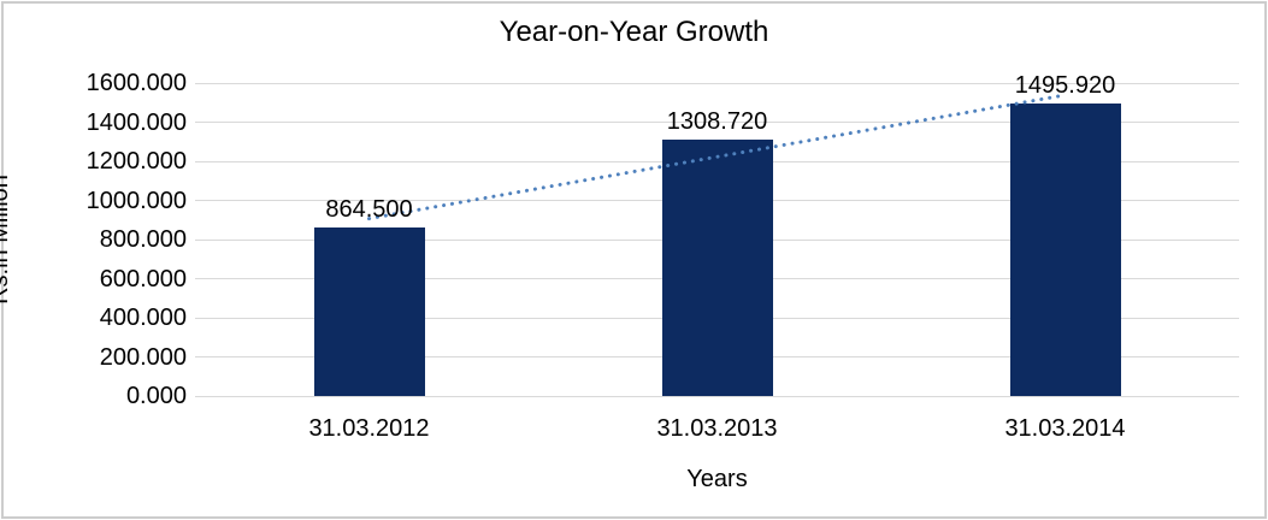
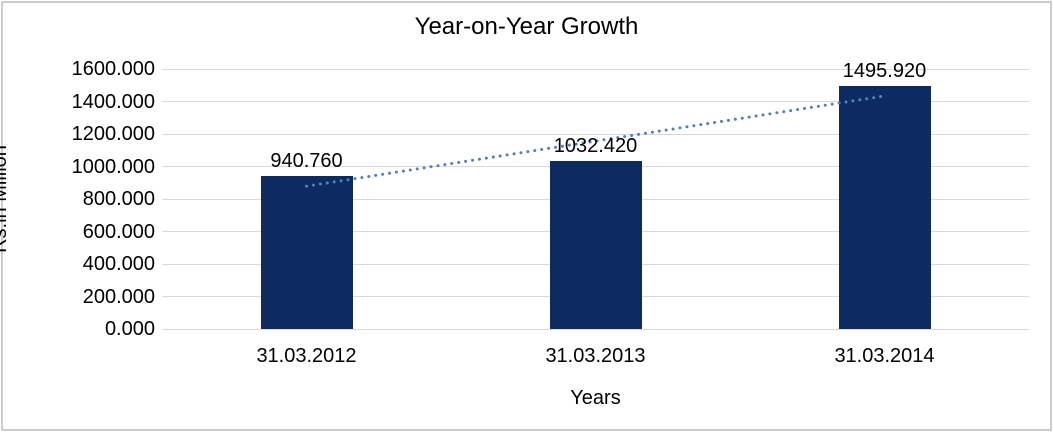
31.03.2012: 864.500 -> 940.760
31.03.2013: 1308.720 -> 1032.420
